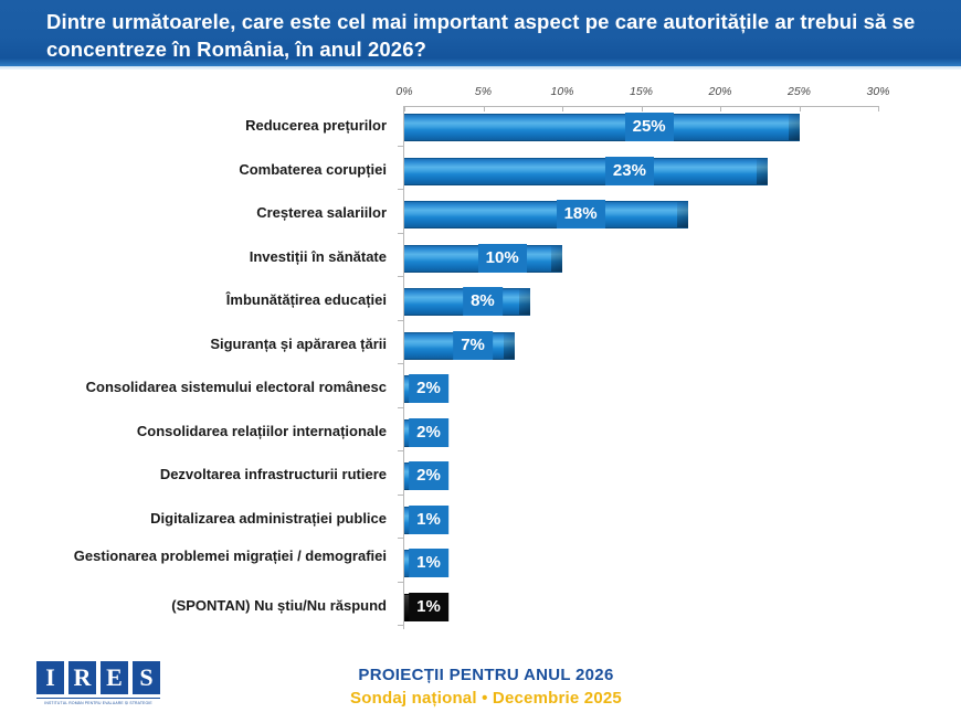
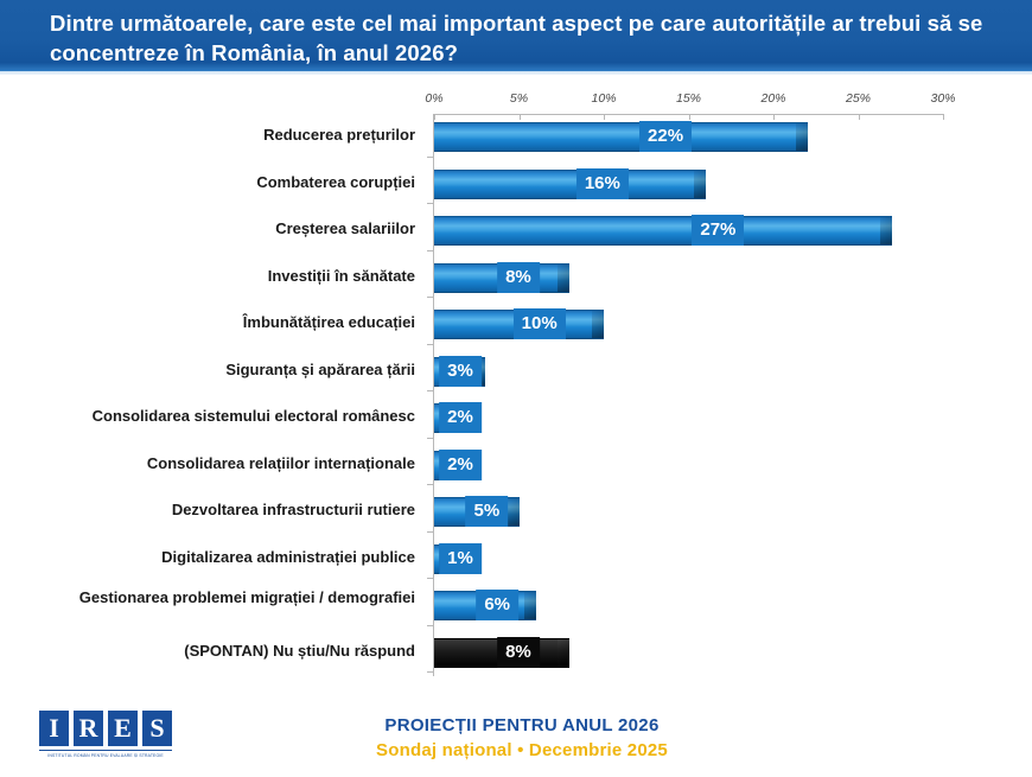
Reducerea prețurilor: 25% -> 22%
Combaterea corupției: 23% -> 16%
Creșterea salariilor: 18% -> 27%
Investiții în sănătate: 10% -> 8%
Îmbunătățirea educației: 8% -> 10%
Siguranța și apărarea țării: 7% -> 3%
Dezvoltarea infrastructurii rutiere: 2% -> 5%
Gestionarea problemei migrației / demografiei: 1% -> 6%
(SPONTAN) Nu știu/Nu răspund: 1% -> 8%
